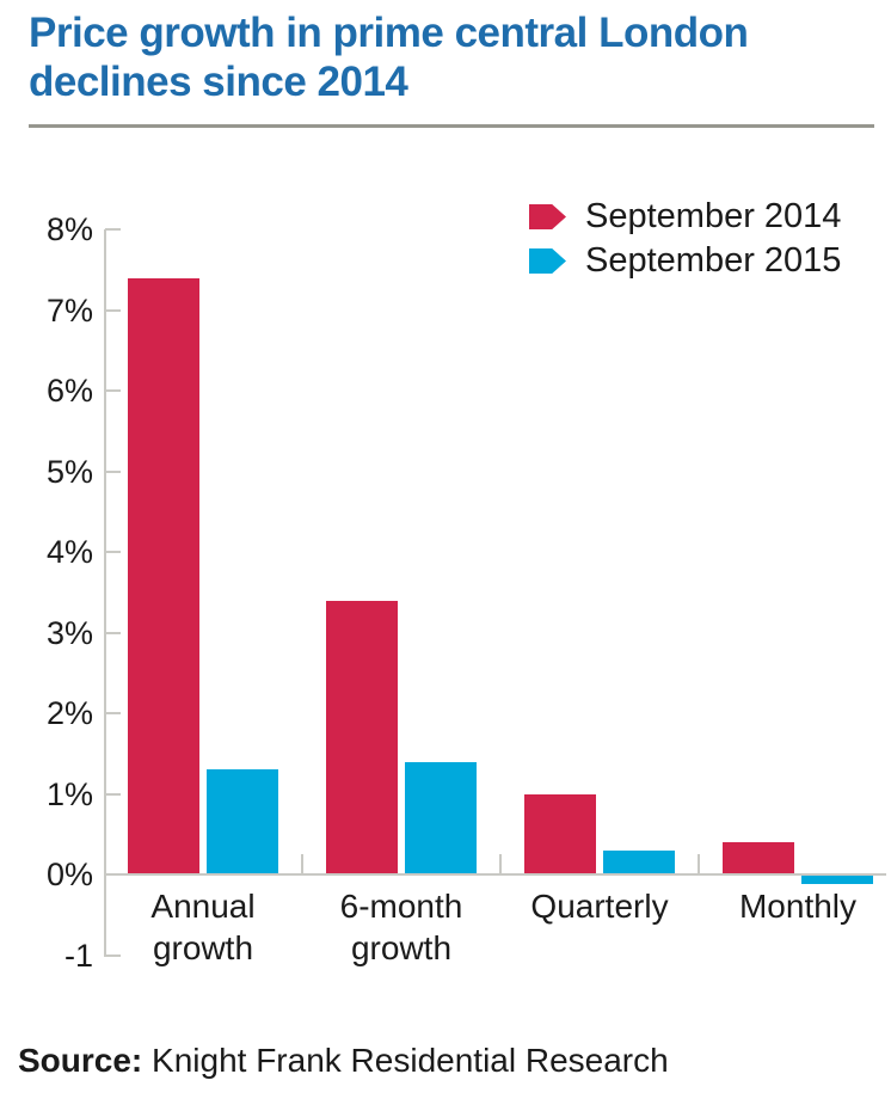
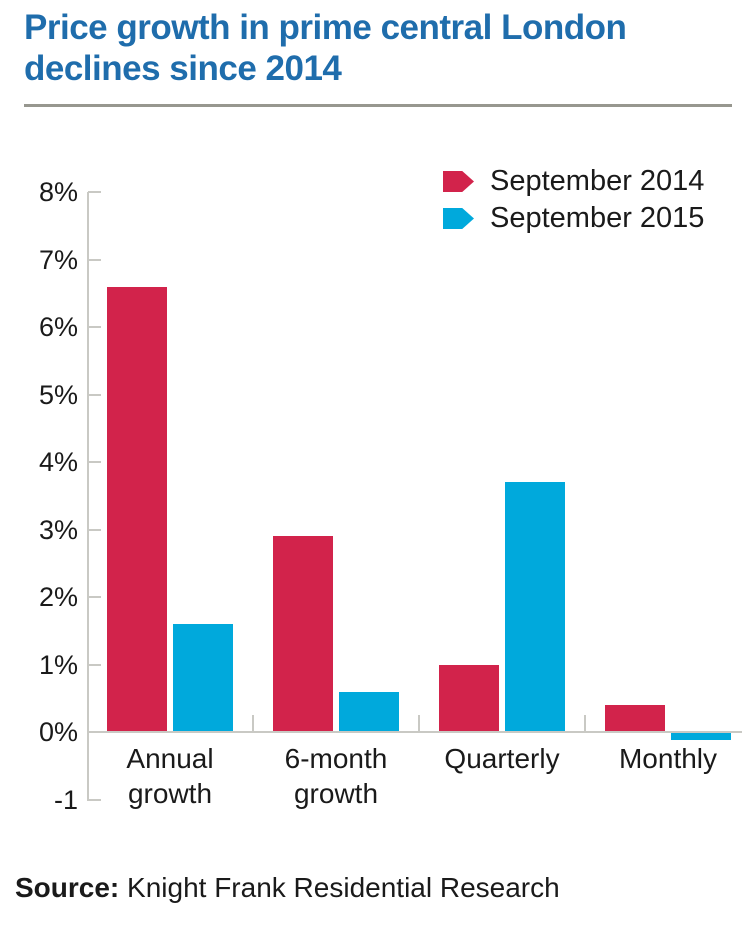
September 2014/Annual growth: 7.4% -> 6.6%
September 2015/Annual growth: 1.3% -> 1.6%
September 2014/6-month growth: 3.4% -> 2.9%
September 2015/6-month growth: 1.4% -> 0.6%
September 2015/Quarterly: 0.3% -> 3.7%
